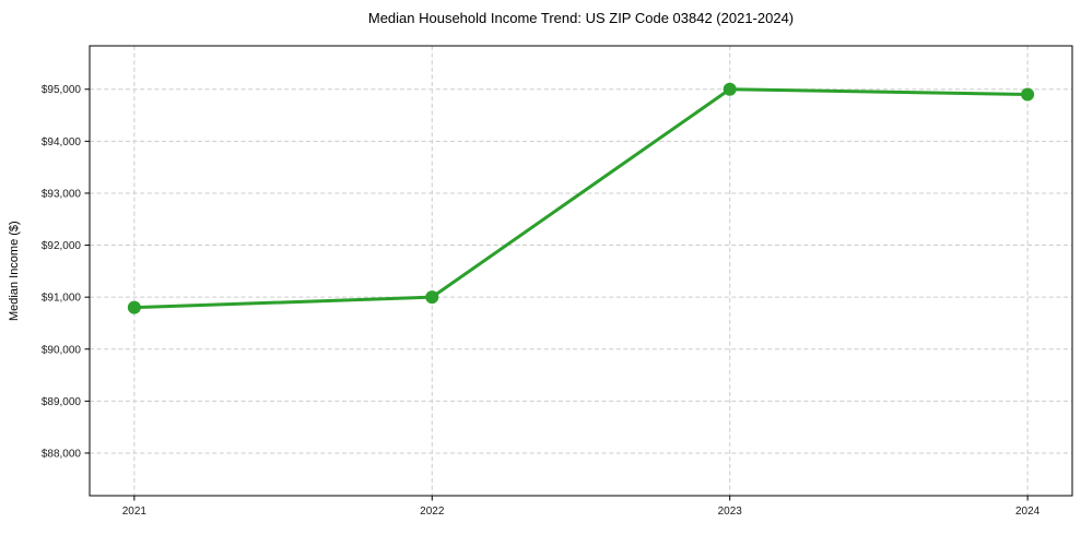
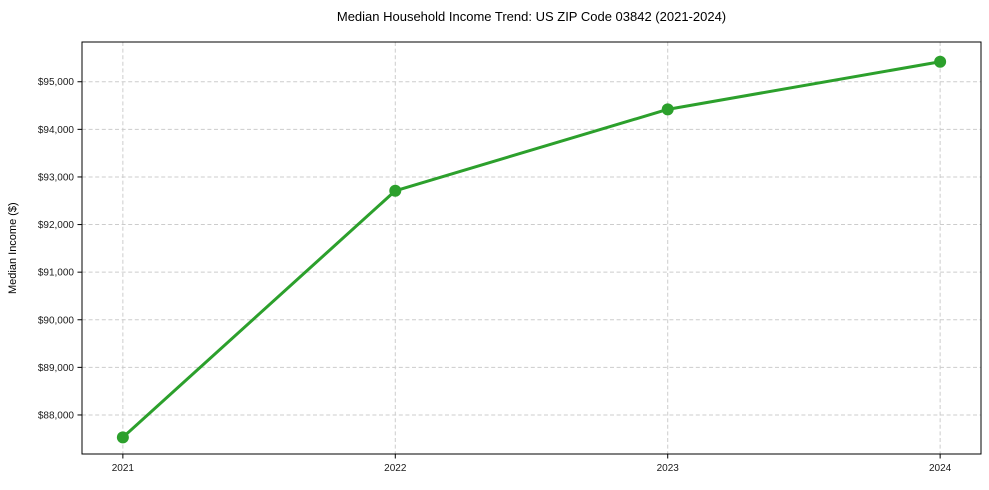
2021: $90800 -> $87500
2022: $91000 -> $92700
2023: $95000 -> $94400
2024: $94900 -> $95400
